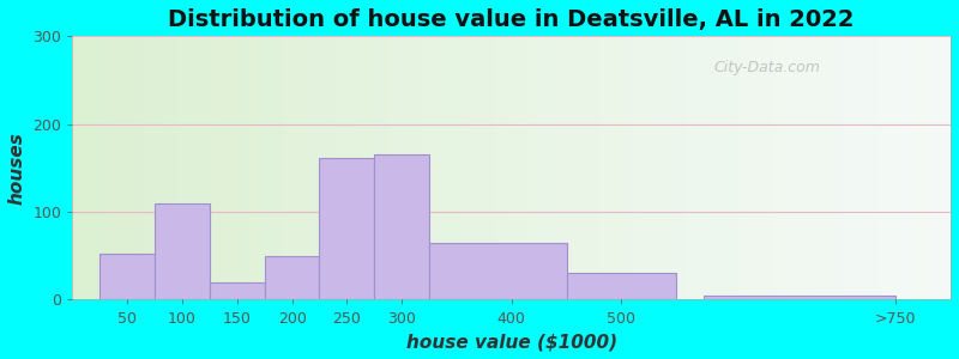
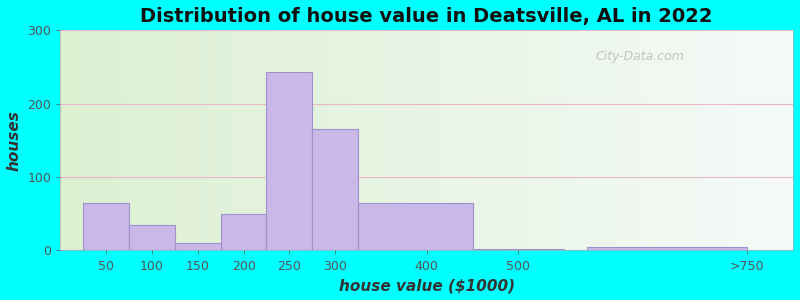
50: 52 -> 65
100: 110 -> 35
150: 20 -> 10
250: 162 -> 243
500: 30 -> 2
